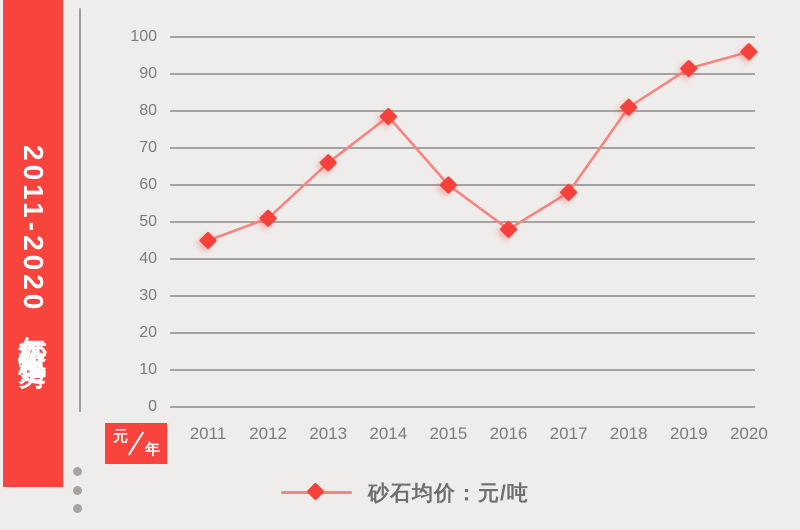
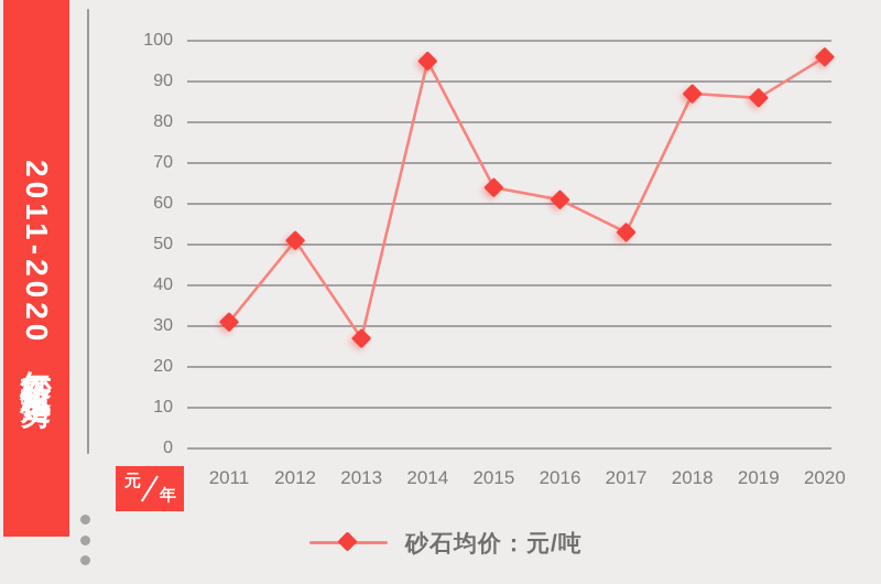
2011: 45 -> 31
2013: 66 -> 27
2014: 78 -> 95
2015: 60 -> 64
2016: 48 -> 61
2017: 58 -> 53
2018: 81 -> 87
2019: 92 -> 86
